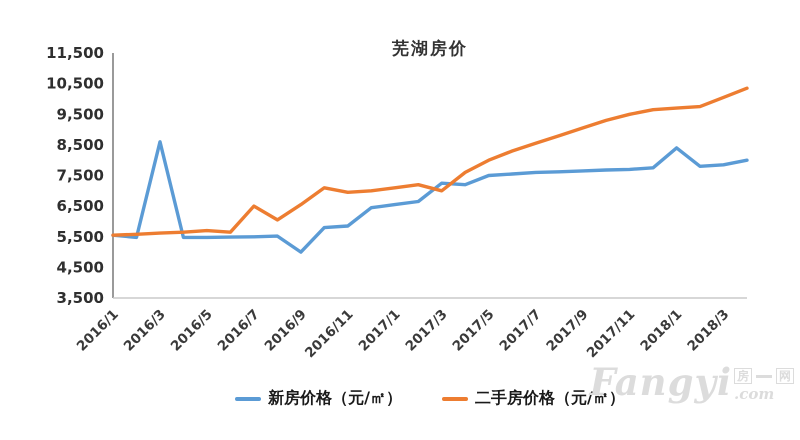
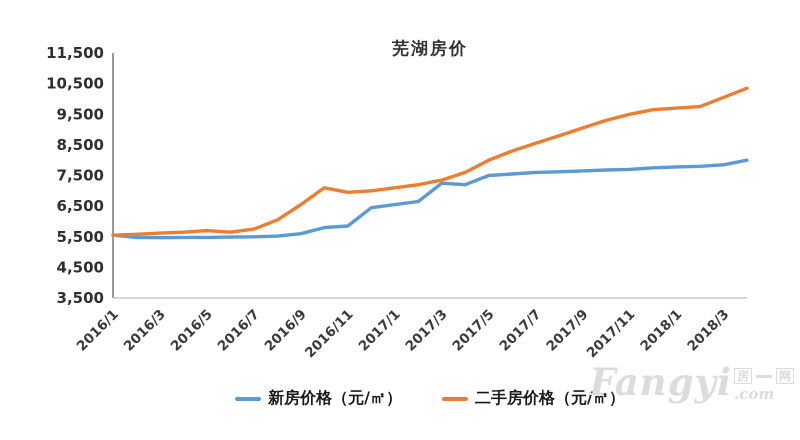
新房价格（元/㎡）/2016/3: 8600 -> 5500
二手房价格（元/㎡）/2016/7: 6500 -> 5800
新房价格（元/㎡）/2016/9: 5000 -> 5600
二手房价格（元/㎡）/2017/3: 7000 -> 7400
新房价格（元/㎡）/2018/1: 8400 -> 7800
